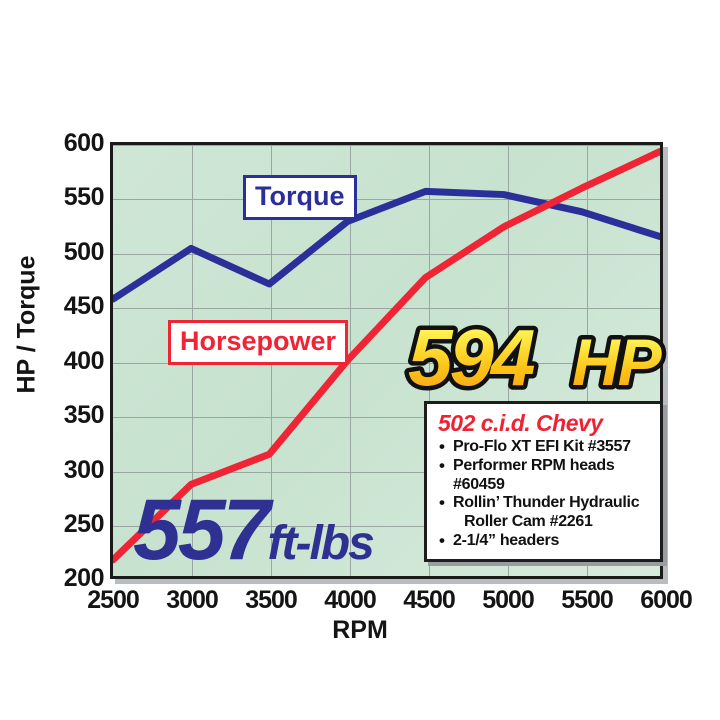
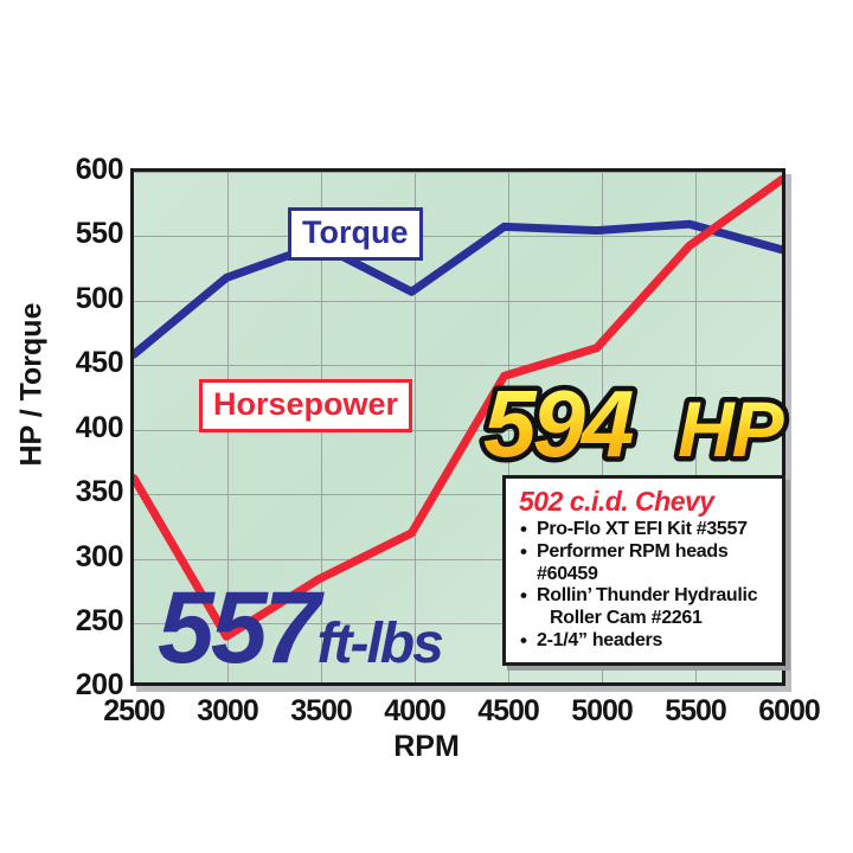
Horsepower/2500: 215 -> 360
Torque/3000: 504 -> 517
Horsepower/3000: 285 -> 236
Torque/3500: 471 -> 543
Horsepower/3500: 313 -> 281
Torque/4000: 529 -> 506
Horsepower/4000: 400 -> 317
Horsepower/4500: 477 -> 440
Horsepower/5000: 524 -> 462
Torque/5500: 538 -> 559
Horsepower/5500: 560 -> 542
Torque/6000: 515 -> 539
